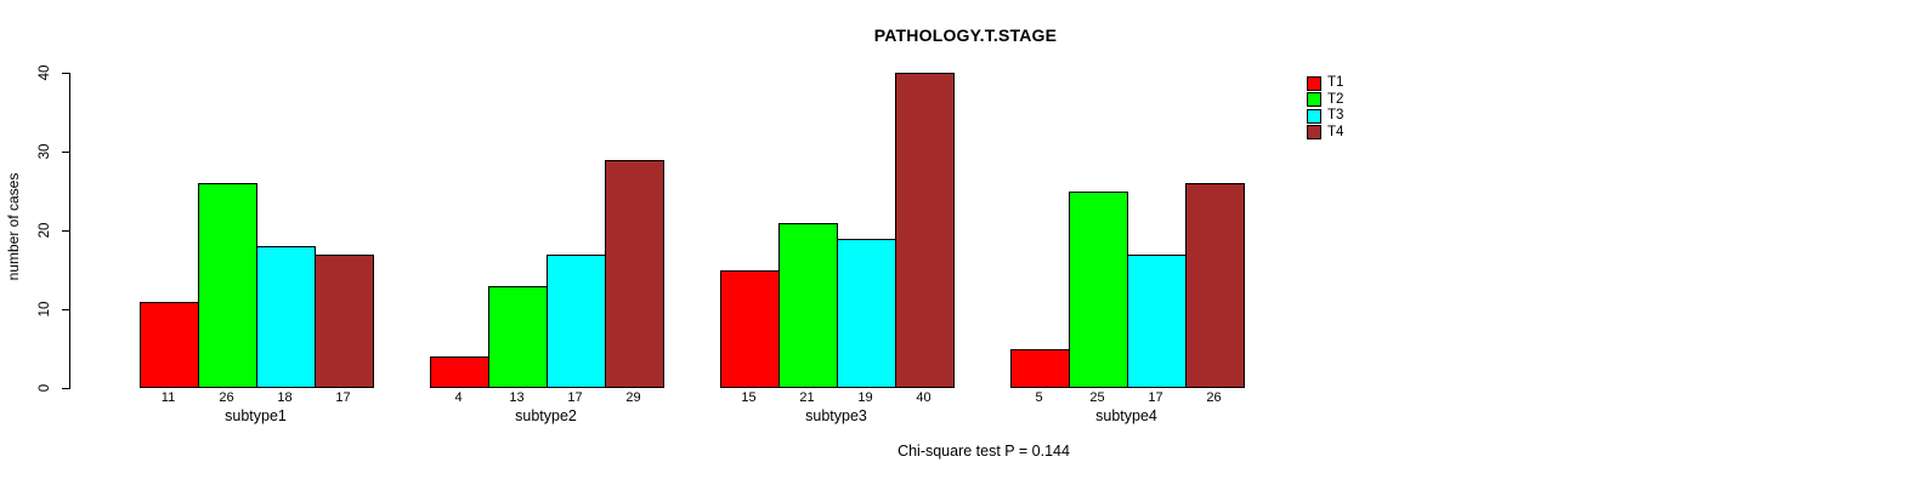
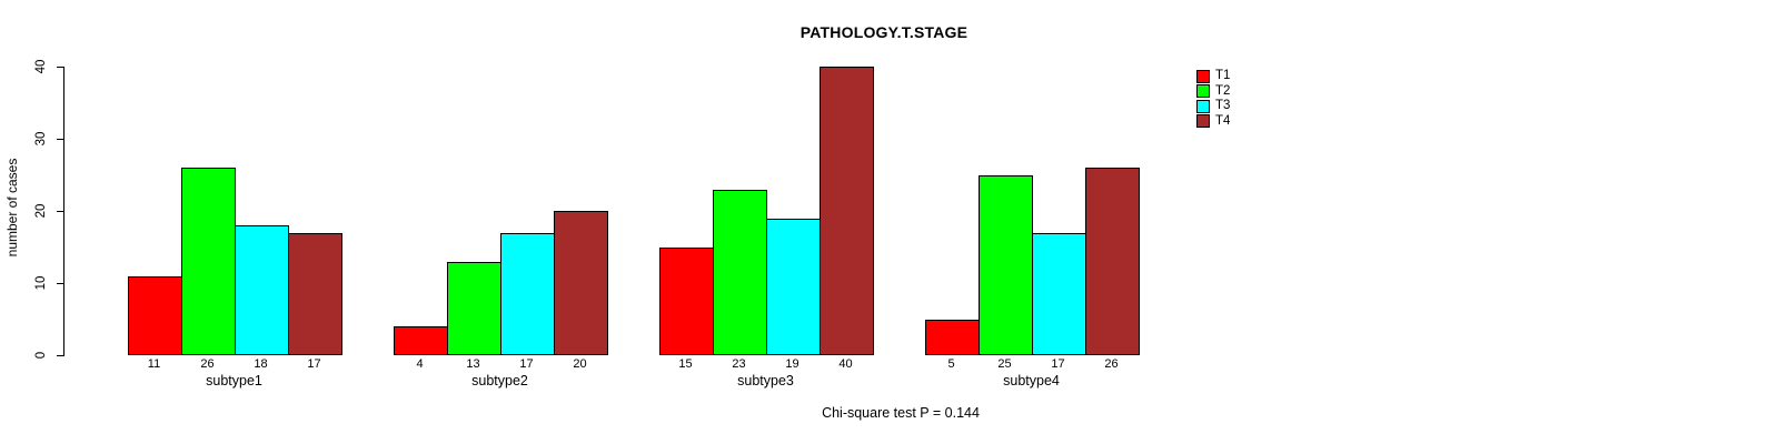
T4/subtype2: 29 -> 20
T2/subtype3: 21 -> 23
